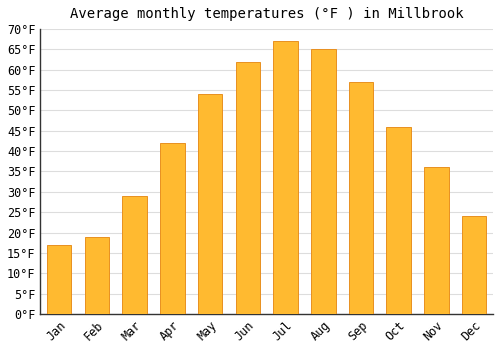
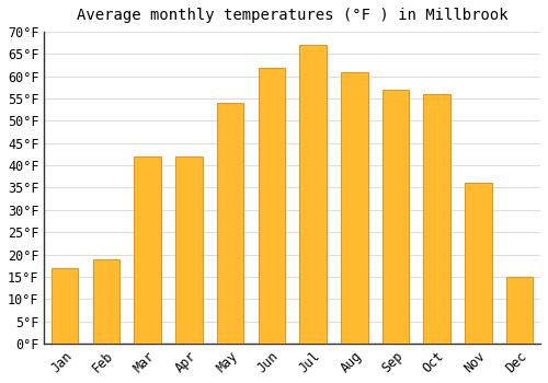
Mar: 29°F -> 42°F
Aug: 65°F -> 61°F
Oct: 46°F -> 56°F
Dec: 24°F -> 15°F
